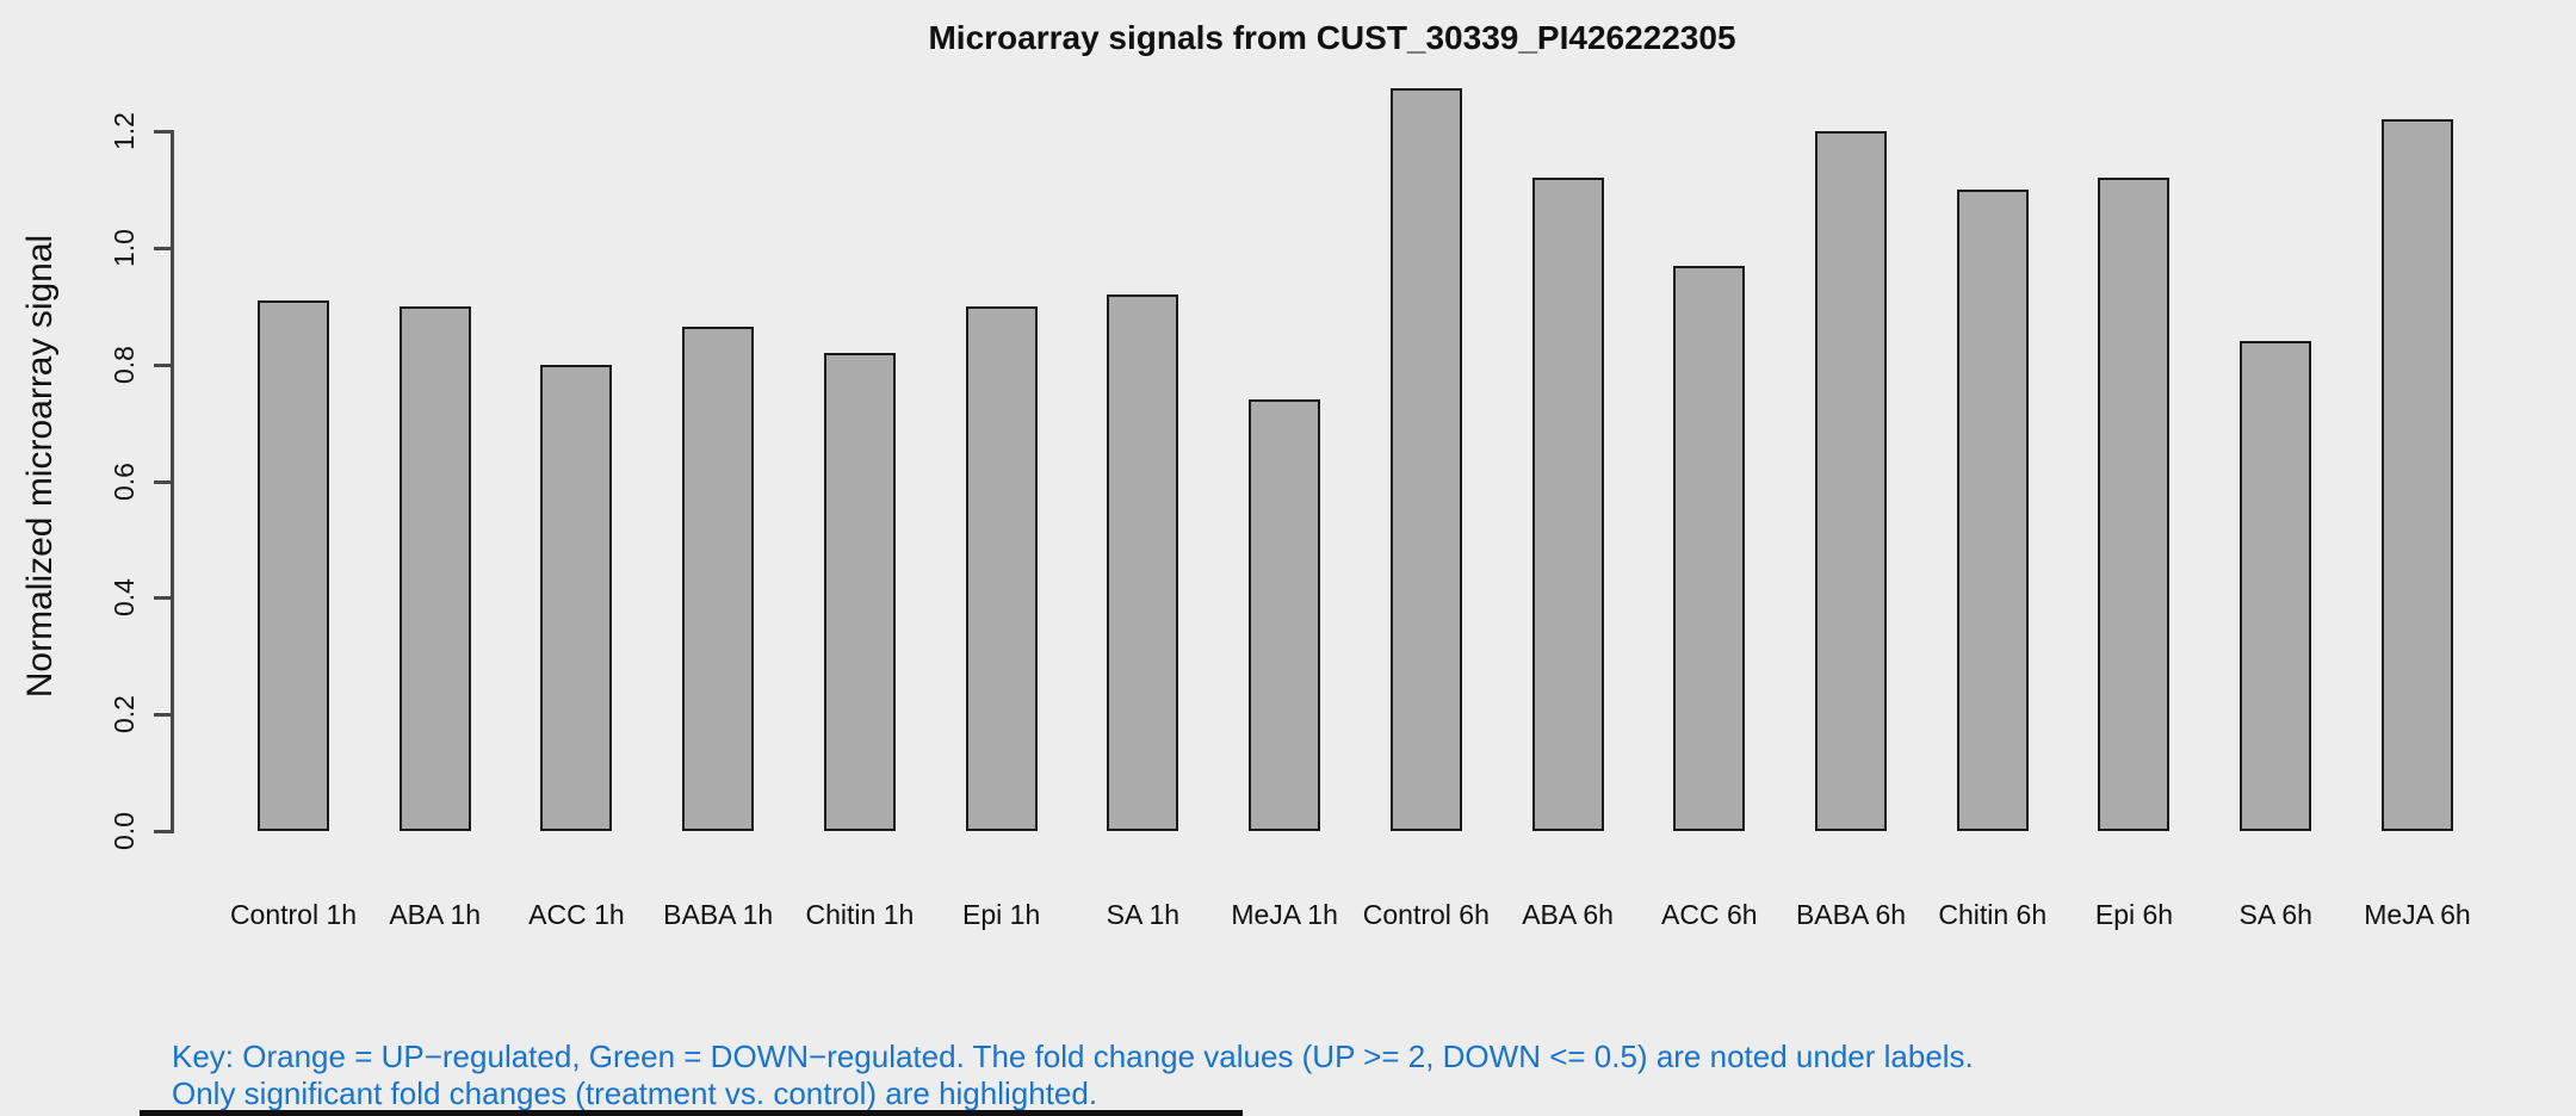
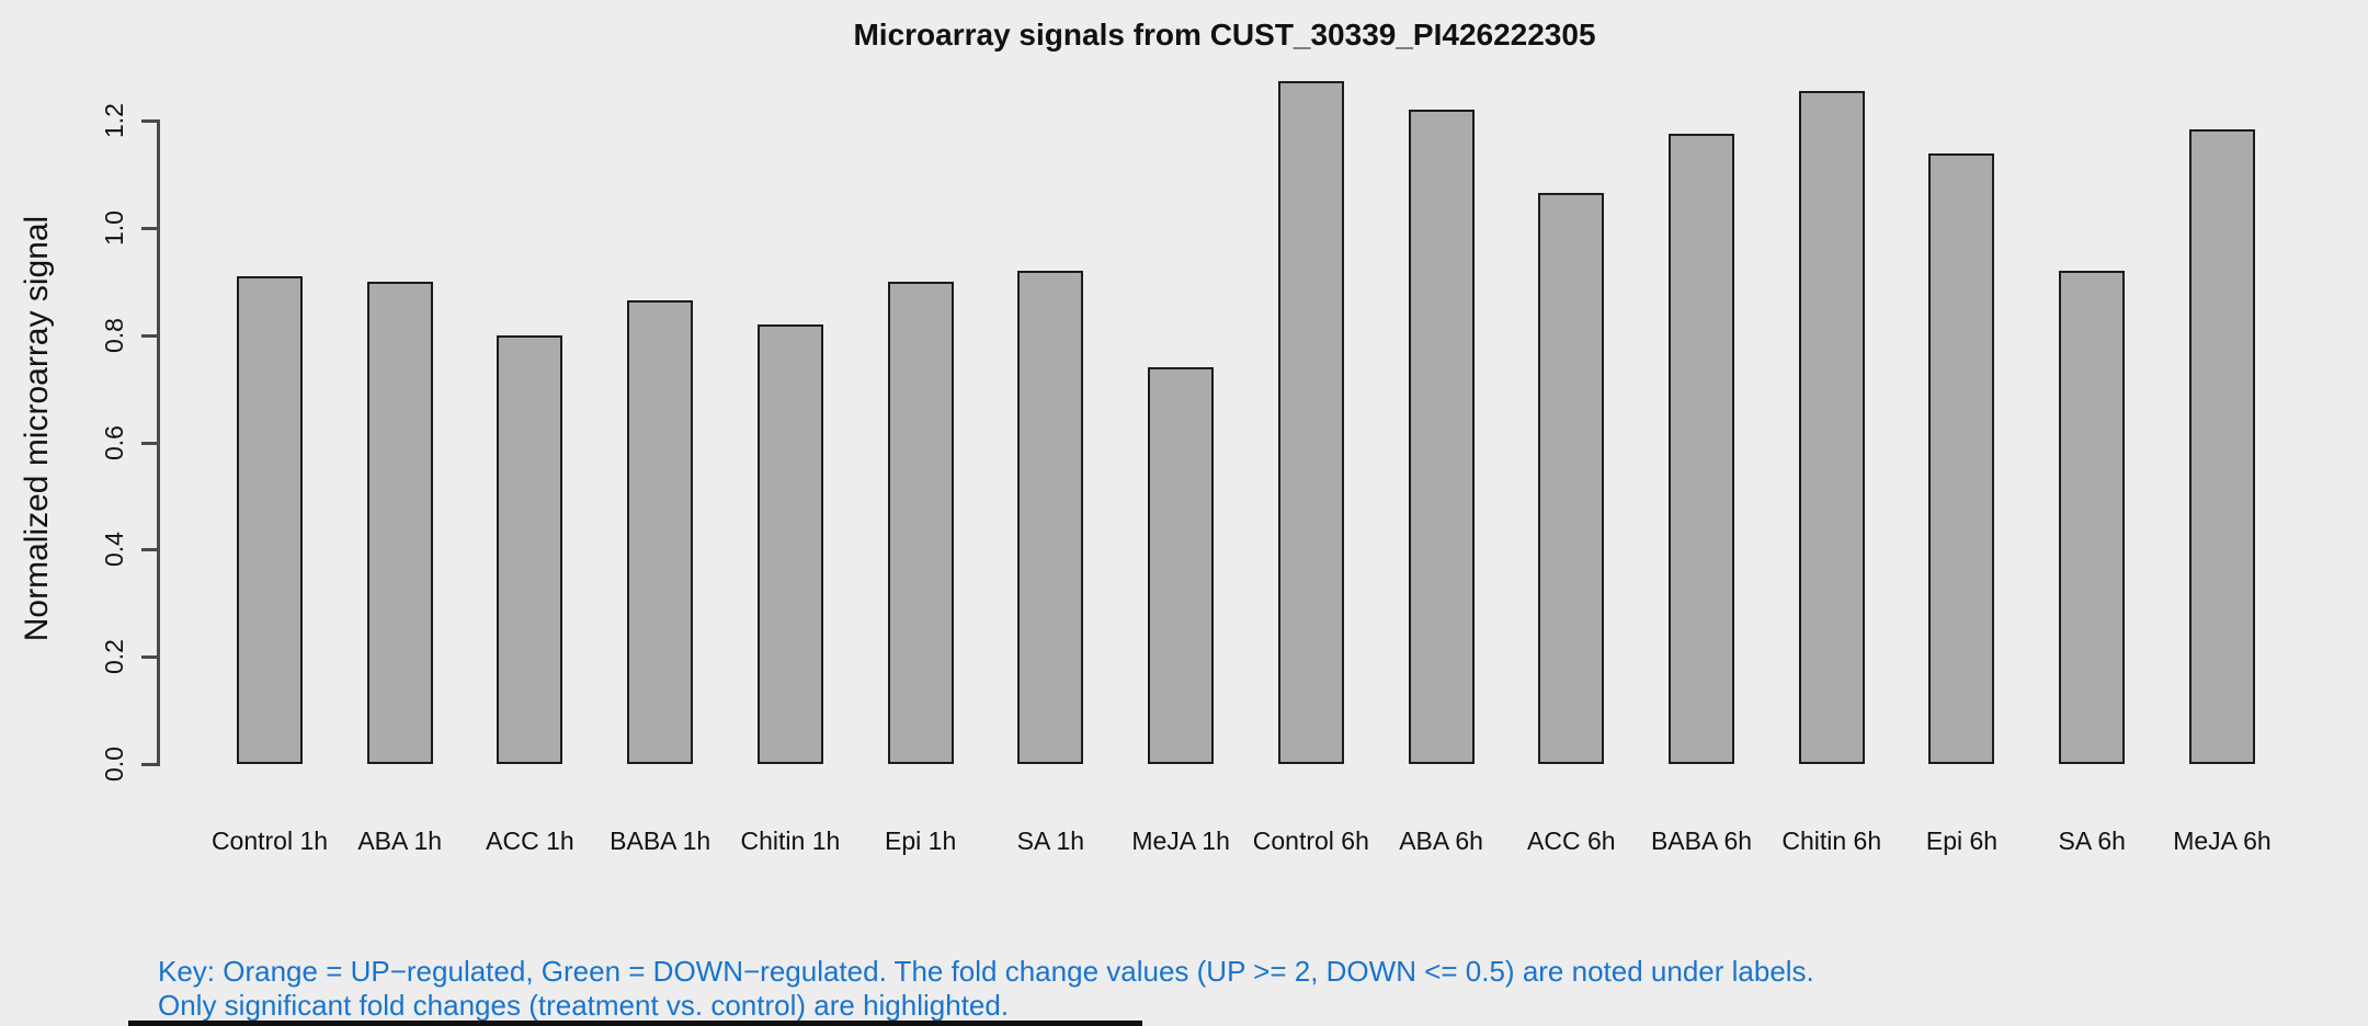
ABA 6h: 1.12 -> 1.22
ACC 6h: 0.97 -> 1.06
BABA 6h: 1.20 -> 1.18
Chitin 6h: 1.10 -> 1.25
Epi 6h: 1.12 -> 1.14
SA 6h: 0.84 -> 0.92
MeJA 6h: 1.22 -> 1.19
